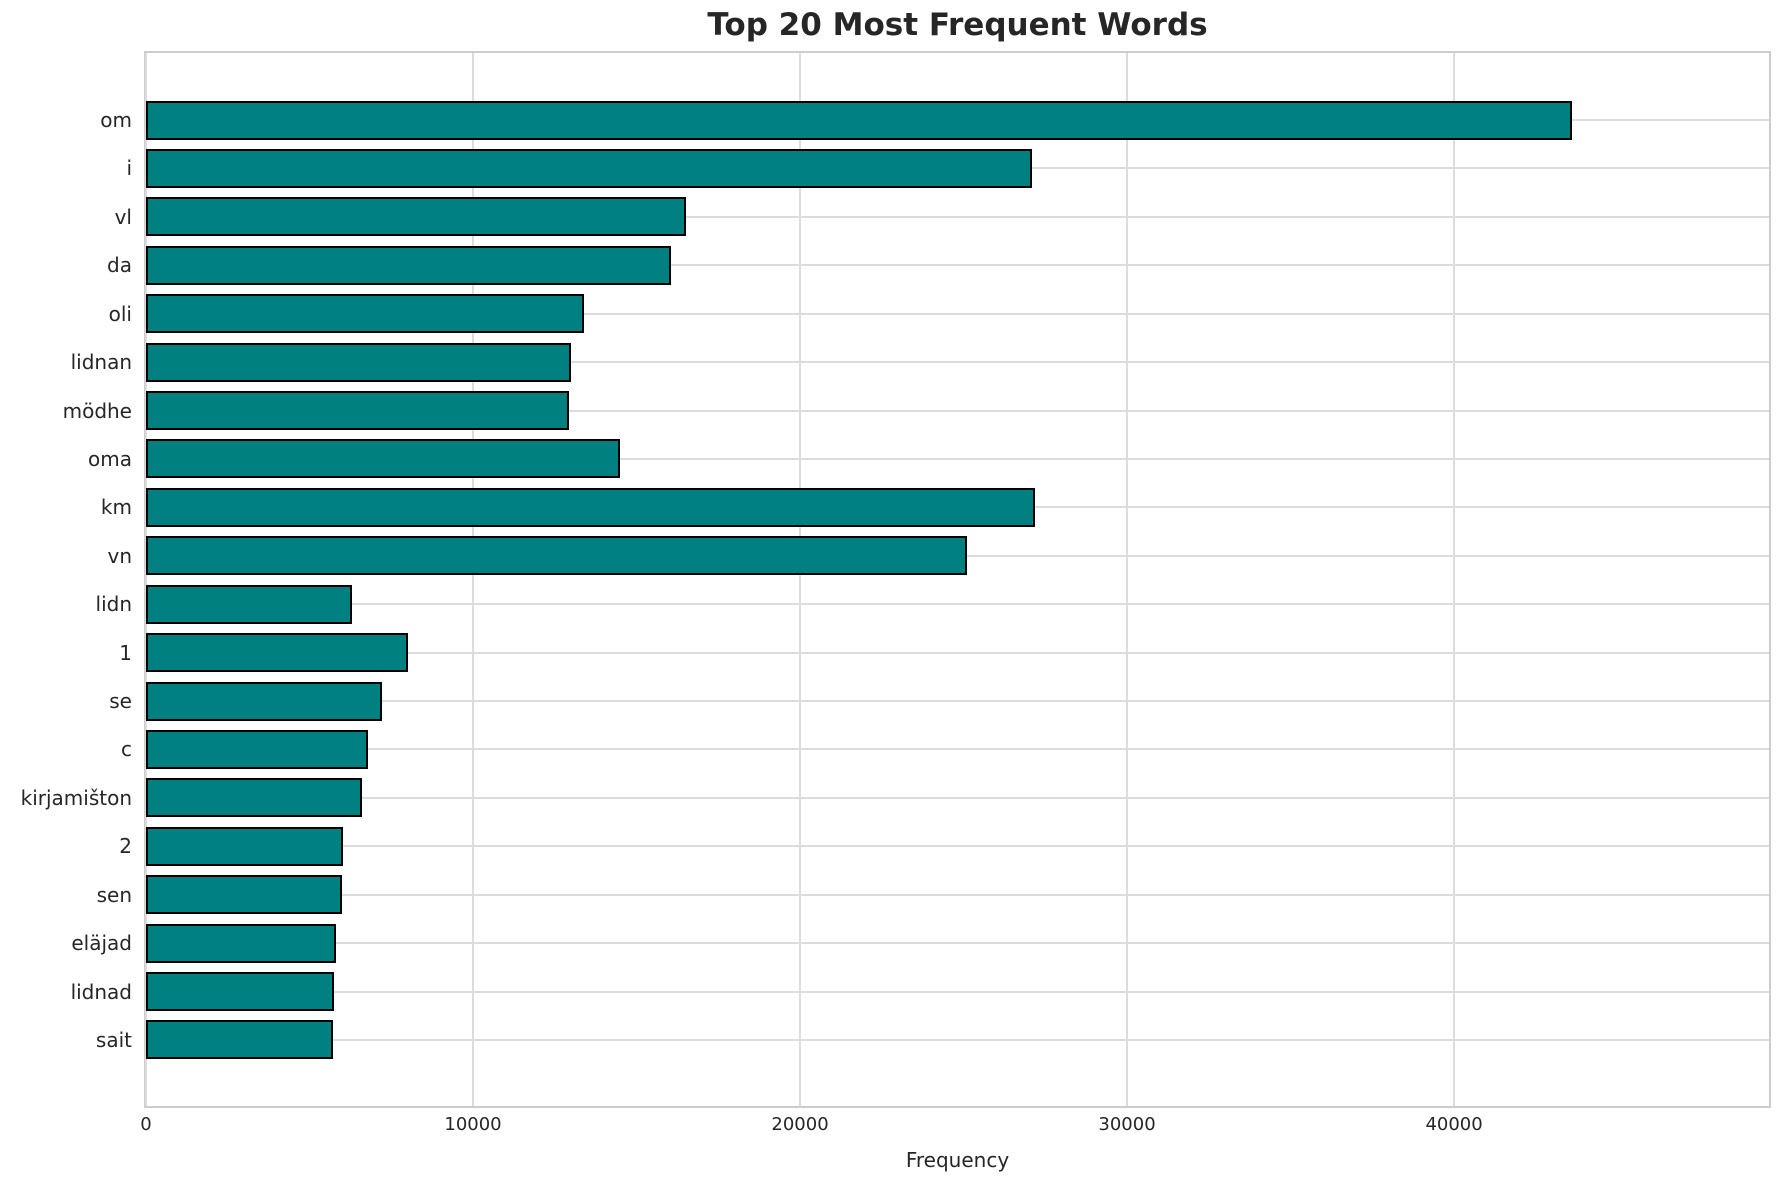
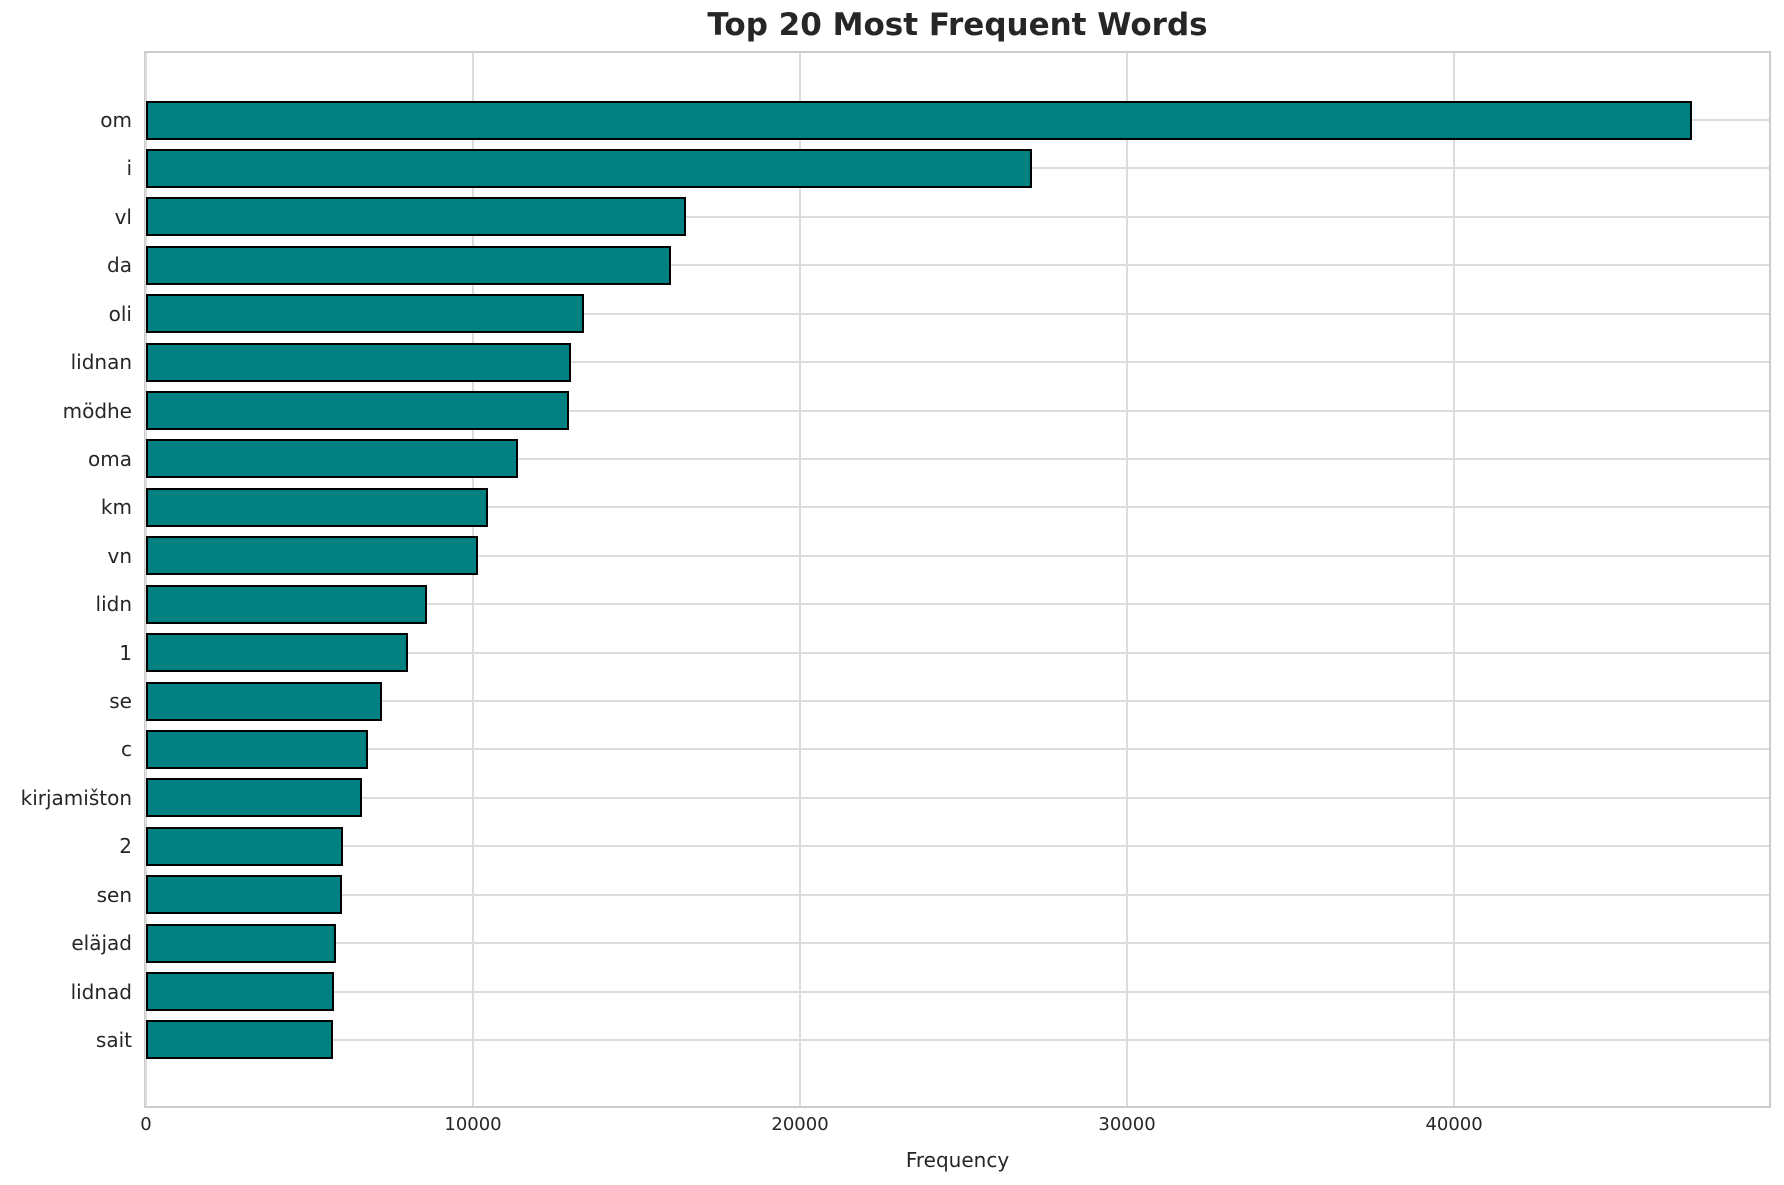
om: 43600 -> 47300
oma: 14500 -> 11400
km: 27200 -> 10500
vn: 25100 -> 10200
lidn: 6300 -> 8600
